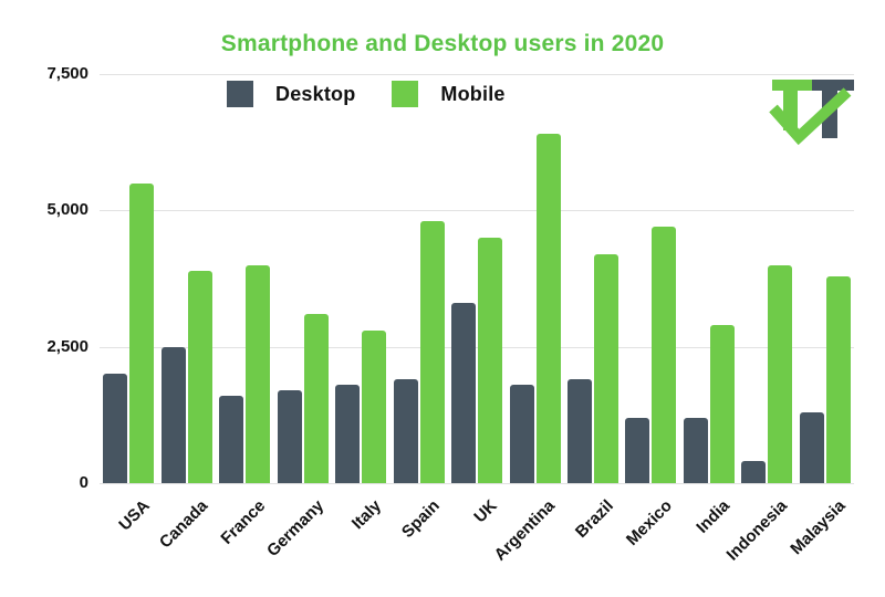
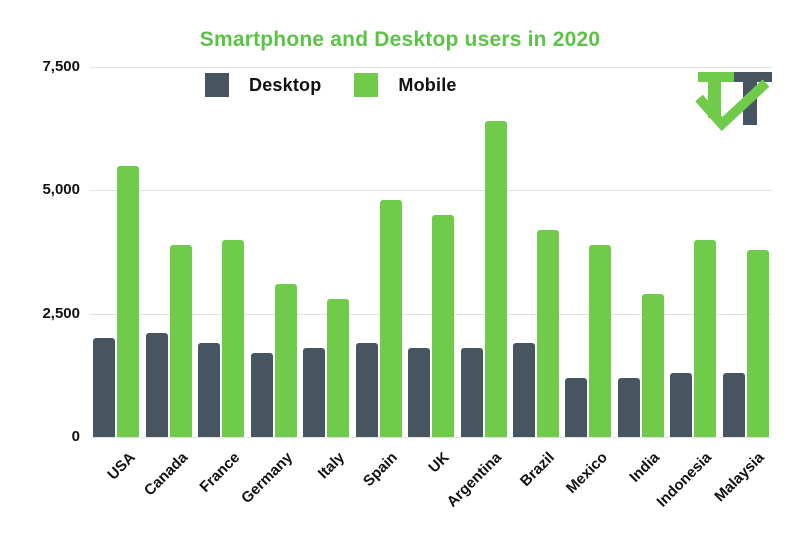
Desktop/Canada: 2500 -> 2100
Desktop/France: 1600 -> 1900
Desktop/UK: 3300 -> 1800
Mobile/Mexico: 4700 -> 3900
Desktop/Indonesia: 400 -> 1300
